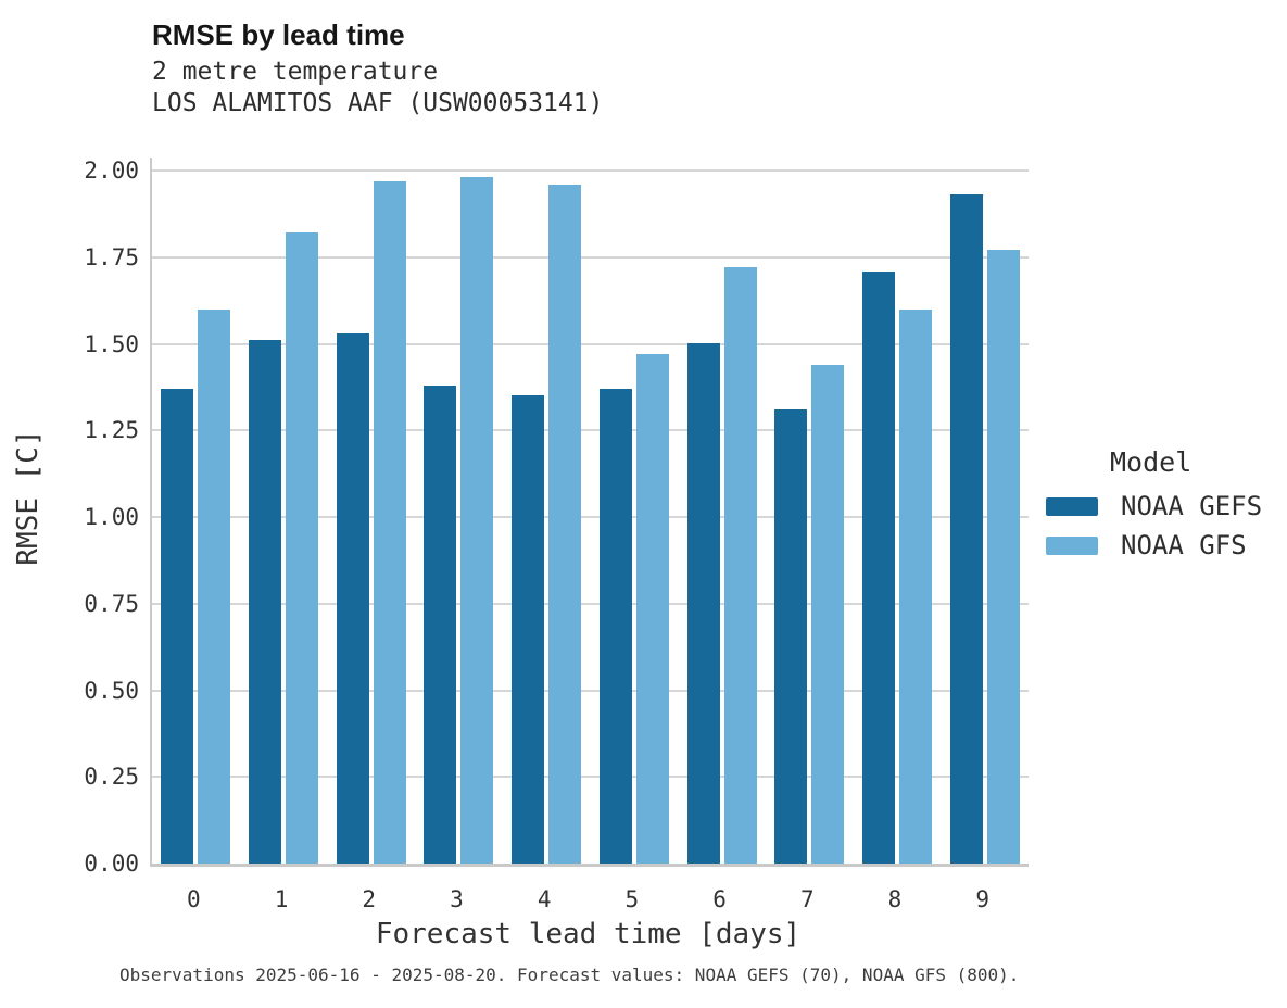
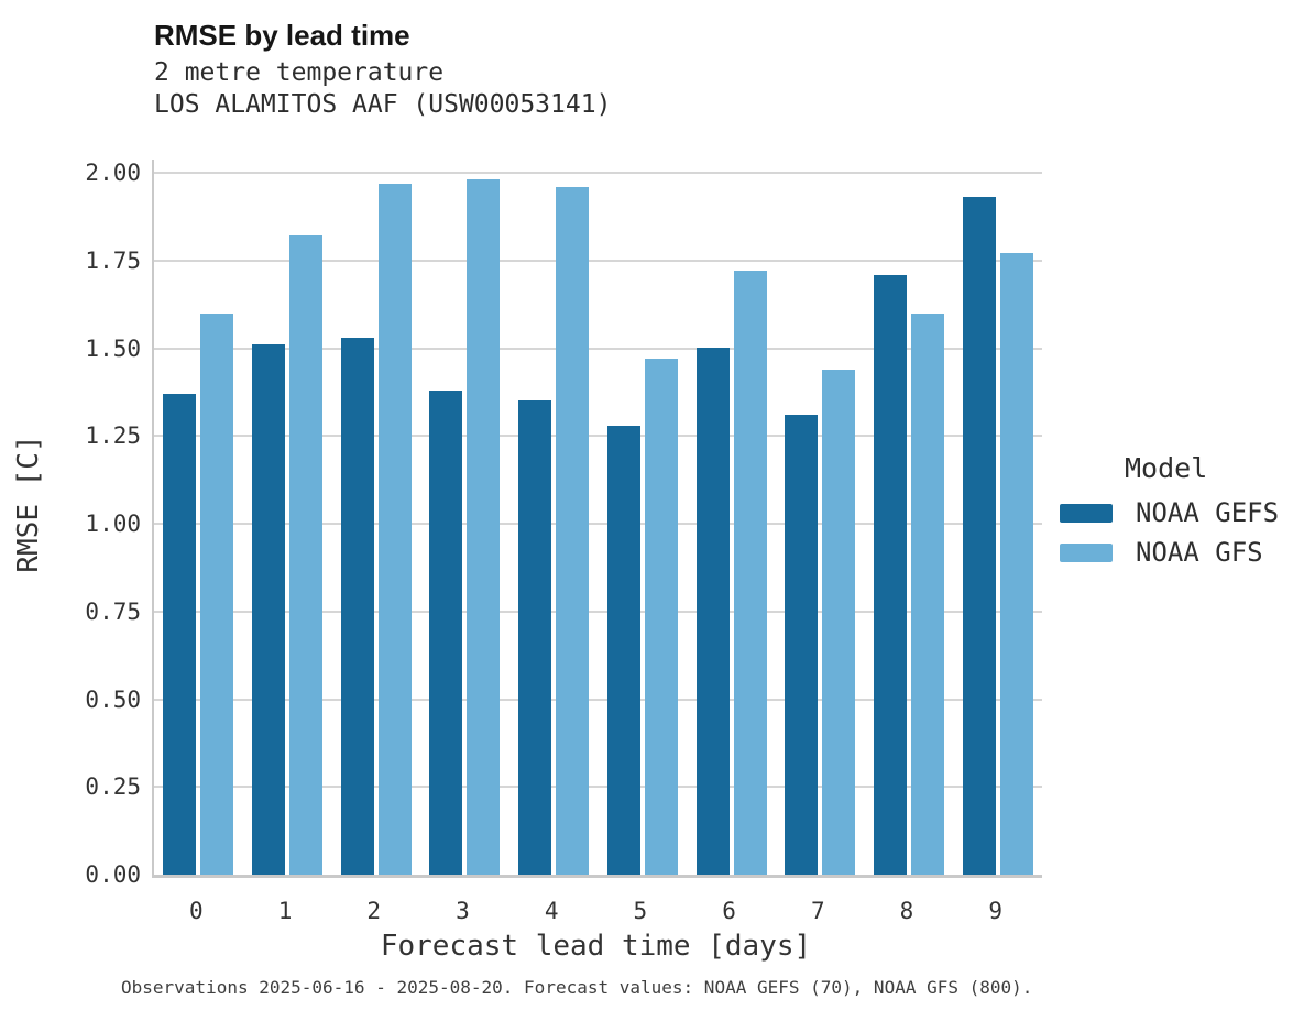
NOAA GEFS/5: 1.37 -> 1.28
